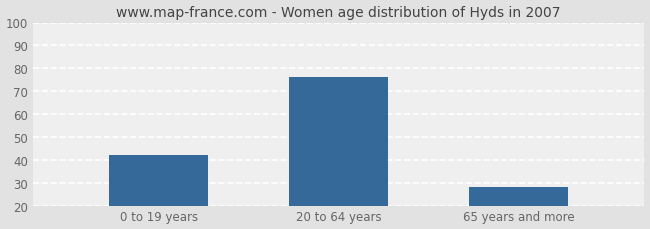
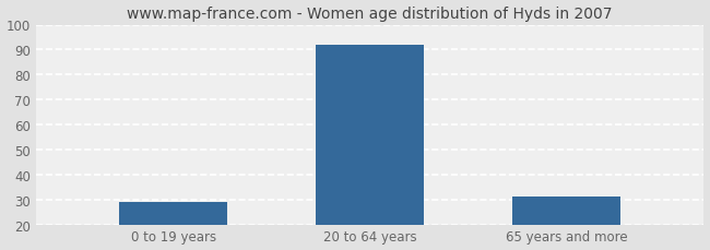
0 to 19 years: 42 -> 29
20 to 64 years: 76 -> 92
65 years and more: 28 -> 31
